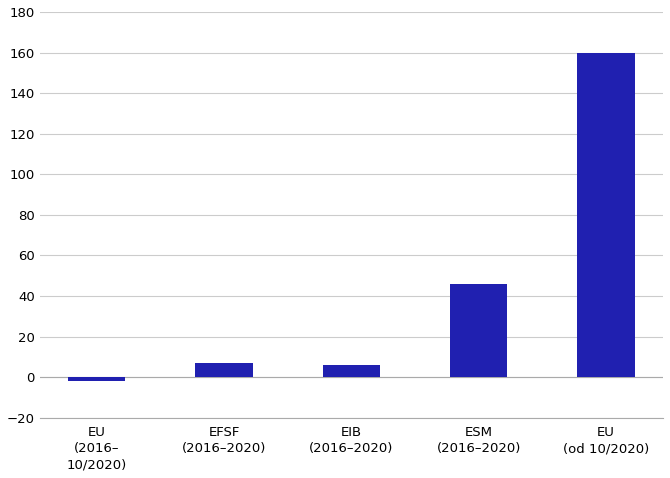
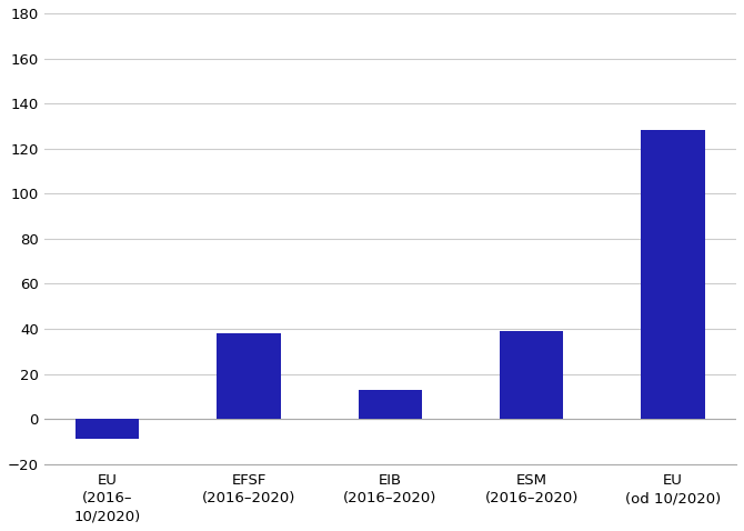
EU (2016– 10/2020): -2 -> -9
EFSF (2016–2020): 7 -> 38
EIB (2016–2020): 6 -> 13
ESM (2016–2020): 46 -> 39
EU (od 10/2020): 160 -> 128
